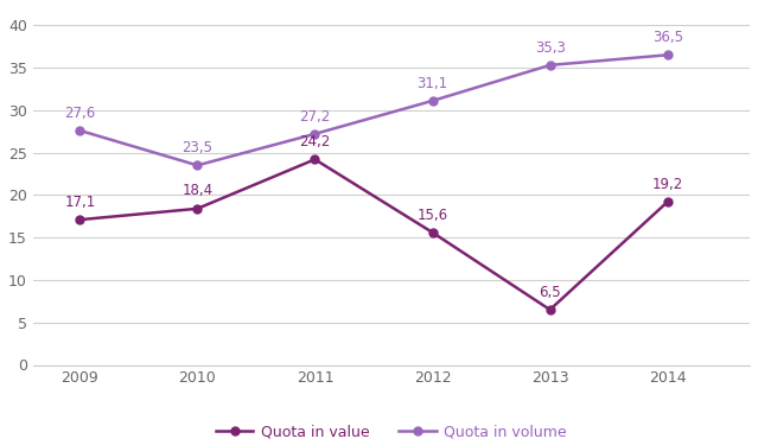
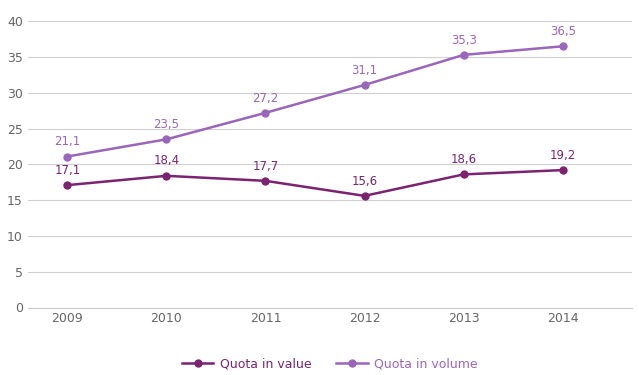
Quota in volume/2009: 27,6 -> 21,1
Quota in value/2011: 24,2 -> 17,7
Quota in value/2013: 6,5 -> 18,6
